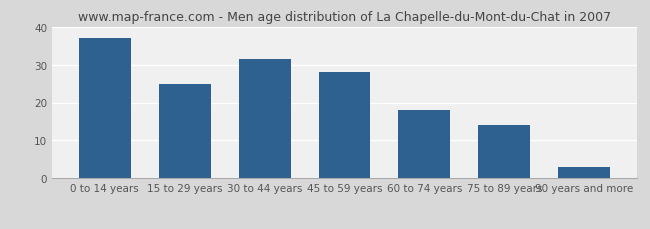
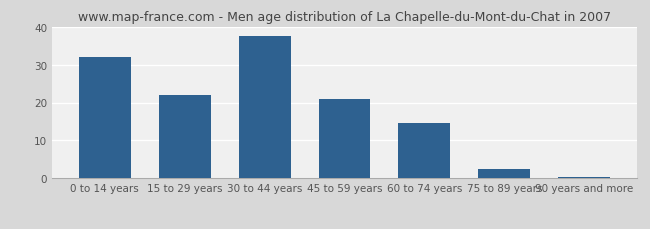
0 to 14 years: 37.0 -> 32.0
15 to 29 years: 25.0 -> 22.0
30 to 44 years: 31.5 -> 37.5
45 to 59 years: 28.0 -> 21.0
60 to 74 years: 18.0 -> 14.5
75 to 89 years: 14.0 -> 2.5
90 years and more: 3.0 -> 0.5
